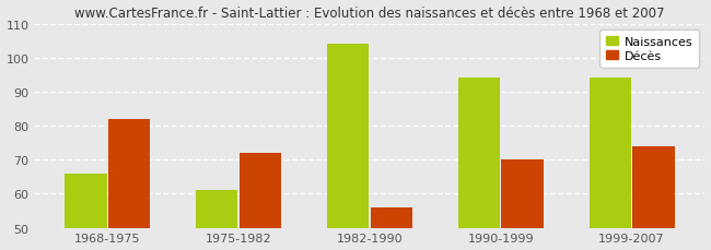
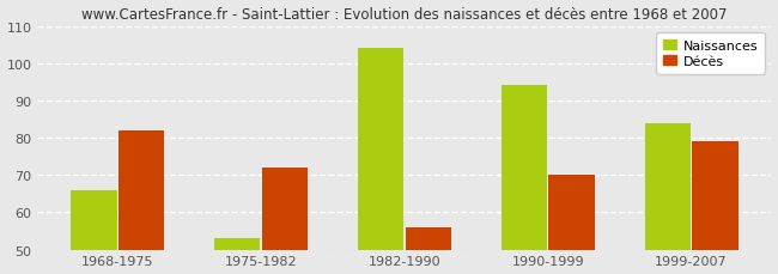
Naissances/1975-1982: 61 -> 53
Naissances/1999-2007: 94 -> 84
Décès/1999-2007: 74 -> 79
